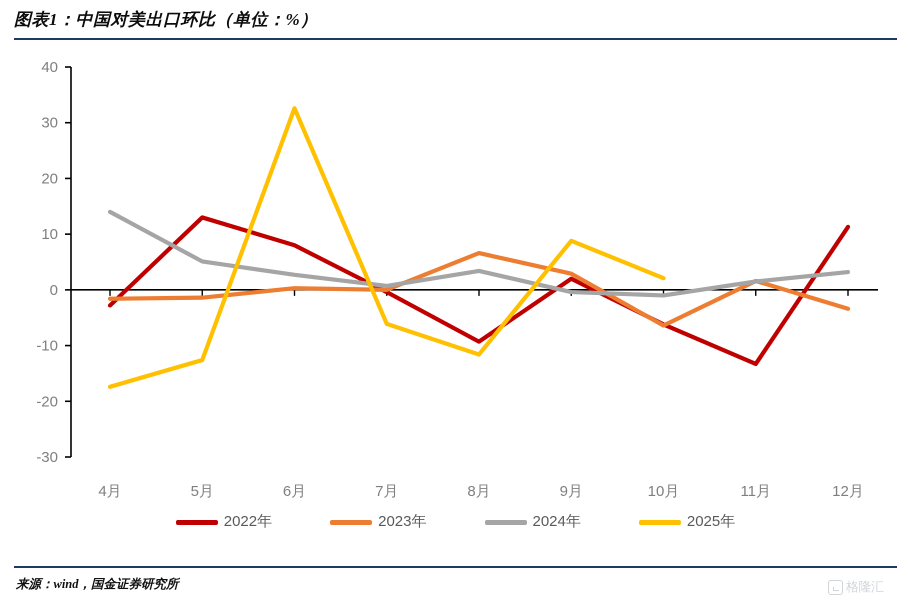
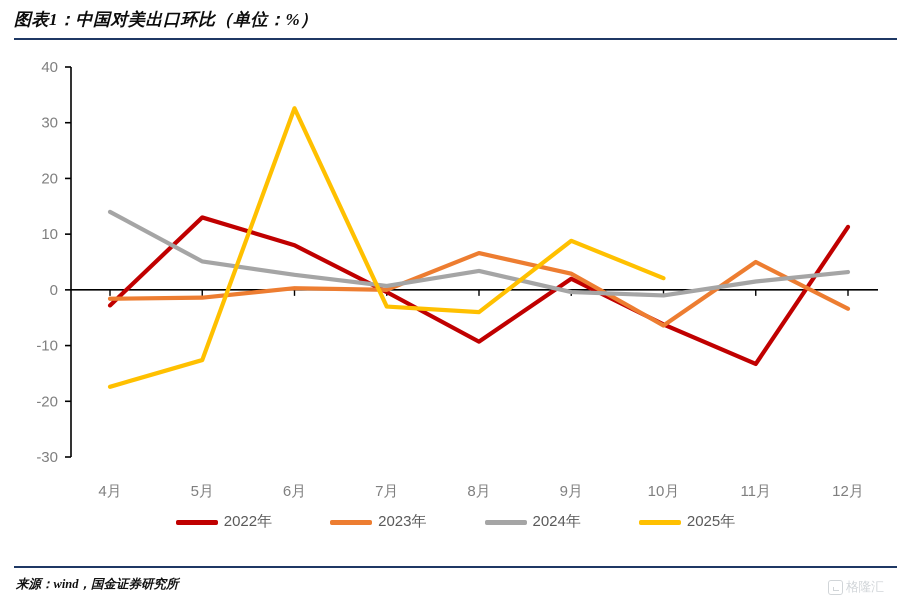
2025年/7月: -6 -> -3
2025年/8月: -12 -> -4
2023年/11月: 2 -> 5
